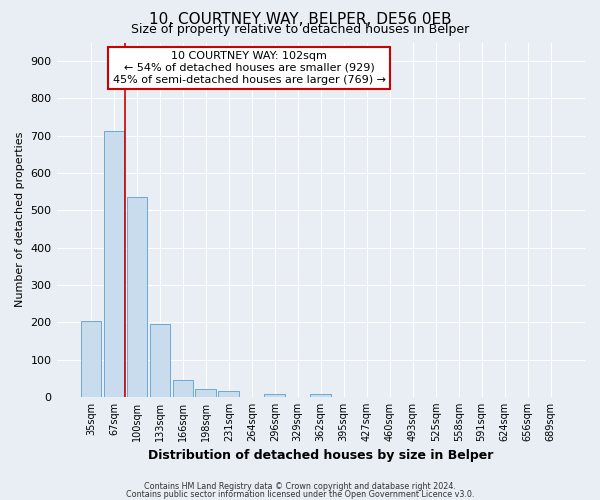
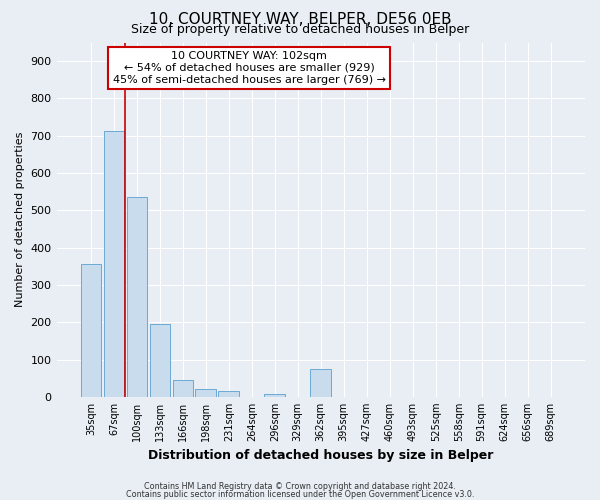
35sqm: 203 -> 355
362sqm: 8 -> 75
